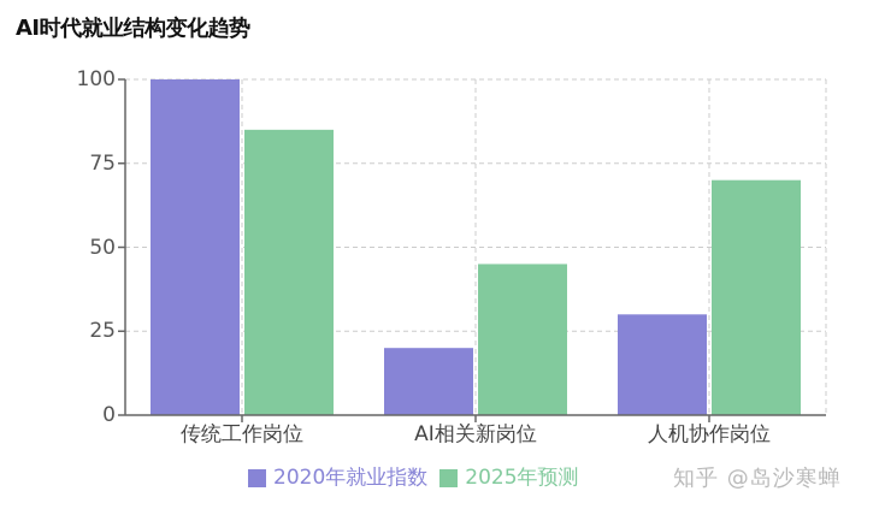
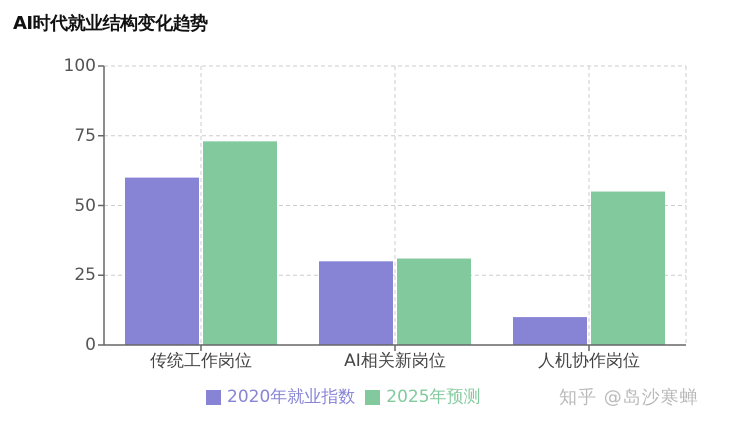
2020年就业指数/传统工作岗位: 100 -> 60
2025年预测/传统工作岗位: 85 -> 73
2020年就业指数/AI相关新岗位: 20 -> 30
2025年预测/AI相关新岗位: 45 -> 31
2020年就业指数/人机协作岗位: 30 -> 10
2025年预测/人机协作岗位: 70 -> 55
